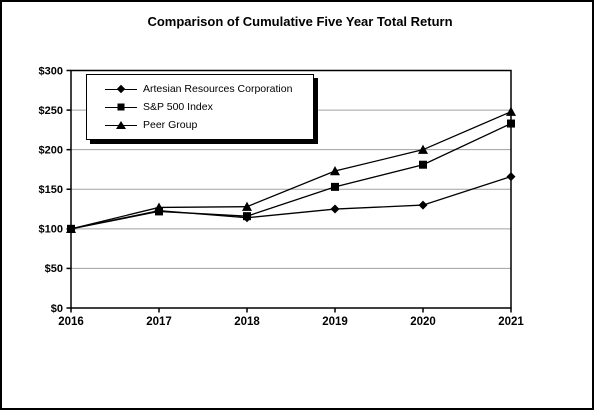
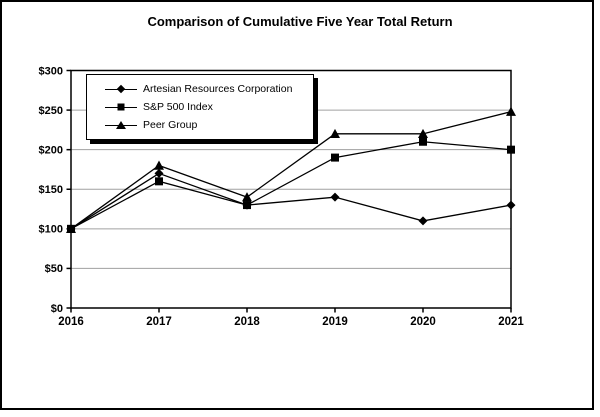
Artesian Resources Corporation/2017: $120 -> $170
S&P 500 Index/2017: $120 -> $160
Peer Group/2017: $130 -> $180
Artesian Resources Corporation/2018: $110 -> $130
S&P 500 Index/2018: $120 -> $130
Peer Group/2018: $130 -> $140
Artesian Resources Corporation/2019: $120 -> $140
S&P 500 Index/2019: $150 -> $190
Peer Group/2019: $170 -> $220
Artesian Resources Corporation/2020: $130 -> $110
S&P 500 Index/2020: $180 -> $210
Peer Group/2020: $200 -> $220
Artesian Resources Corporation/2021: $170 -> $130
S&P 500 Index/2021: $230 -> $200
